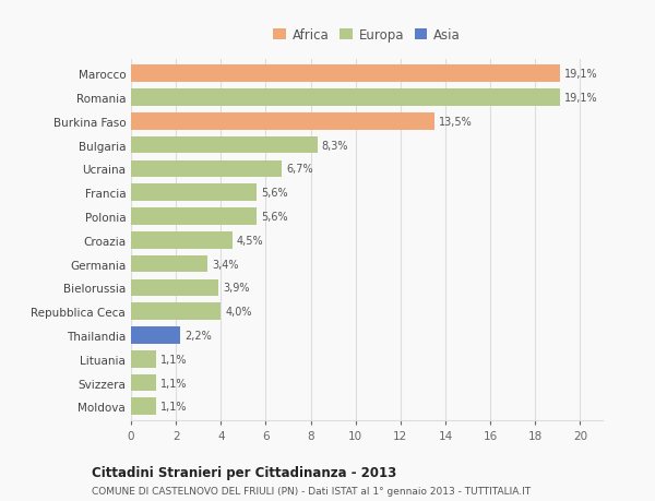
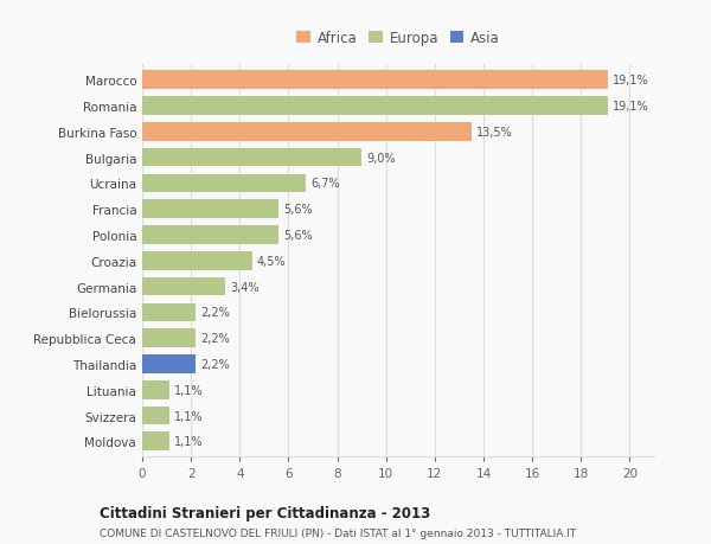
Bulgaria: 8,3% -> 9,0%
Bielorussia: 3,9% -> 2,2%
Repubblica Ceca: 4,0% -> 2,2%
